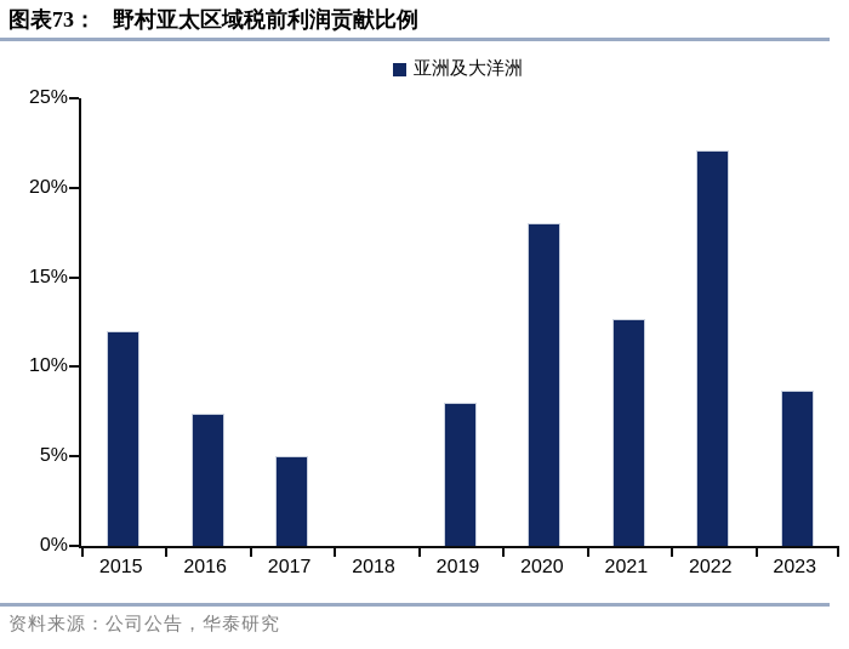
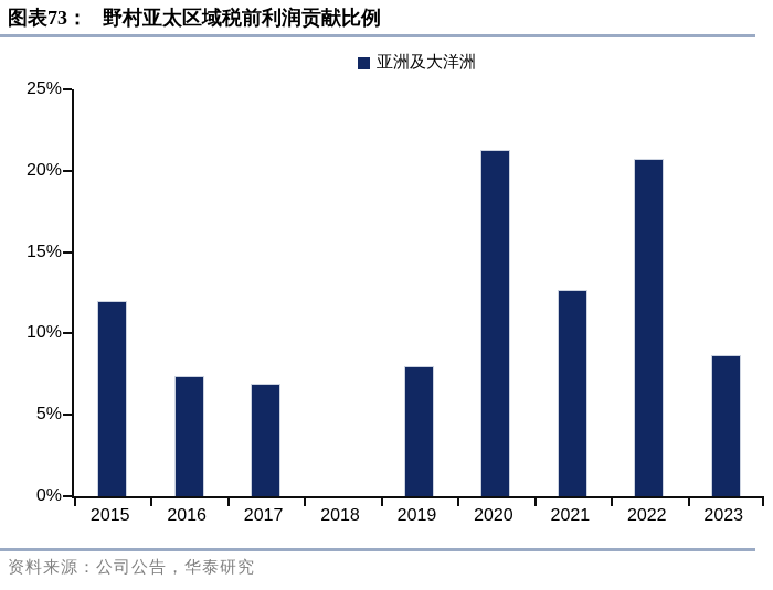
2017: 5.0% -> 6.9%
2020: 18.0% -> 21.3%
2022: 22.1% -> 20.7%
